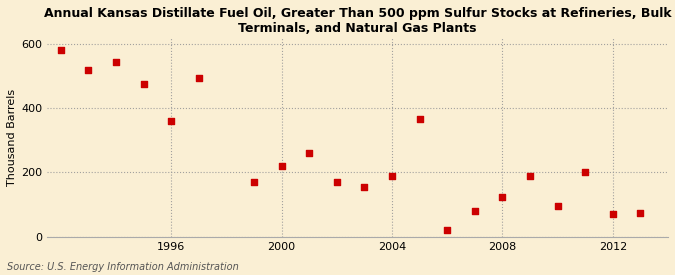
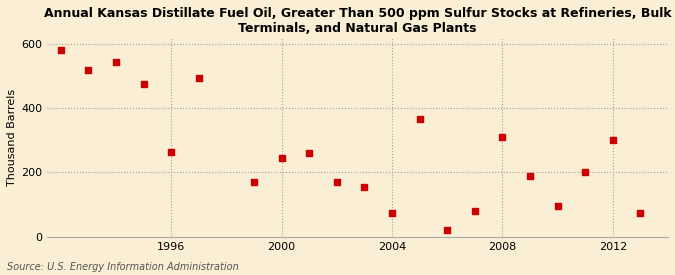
1996: 360 -> 265
2000: 220 -> 245
2004: 190 -> 75
2008: 125 -> 310
2012: 70 -> 300
